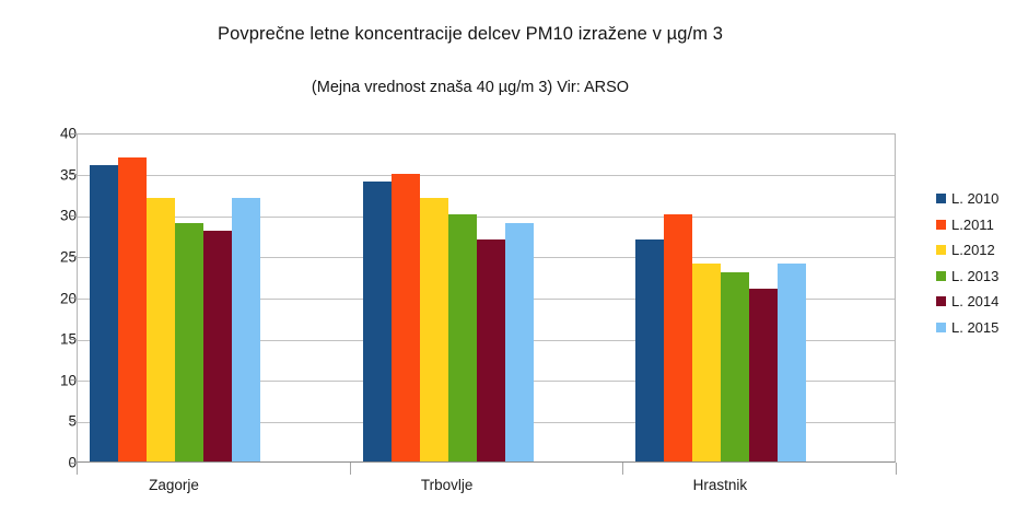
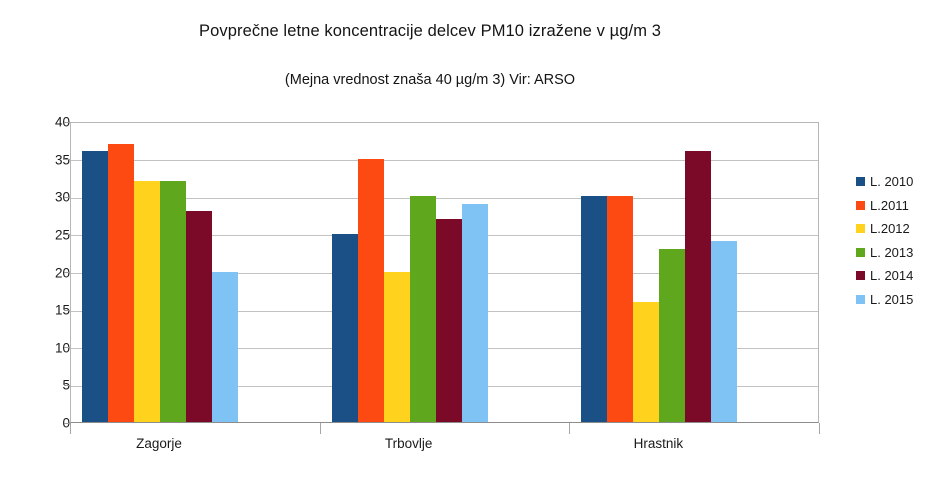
L. 2013/Zagorje: 29 -> 32
L. 2015/Zagorje: 32 -> 20
L. 2010/Trbovlje: 34 -> 25
L.2012/Trbovlje: 32 -> 20
L. 2010/Hrastnik: 27 -> 30
L.2012/Hrastnik: 24 -> 16
L. 2014/Hrastnik: 21 -> 36
